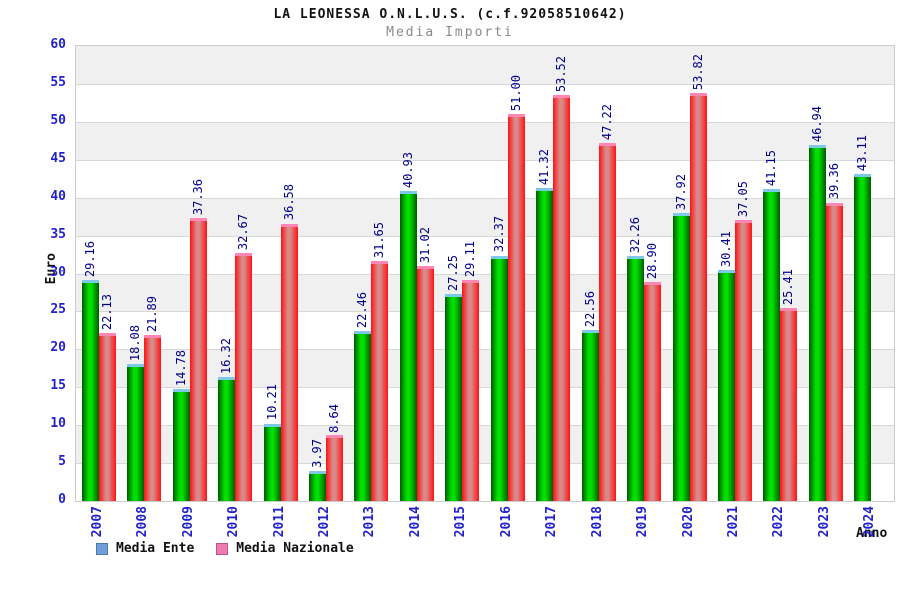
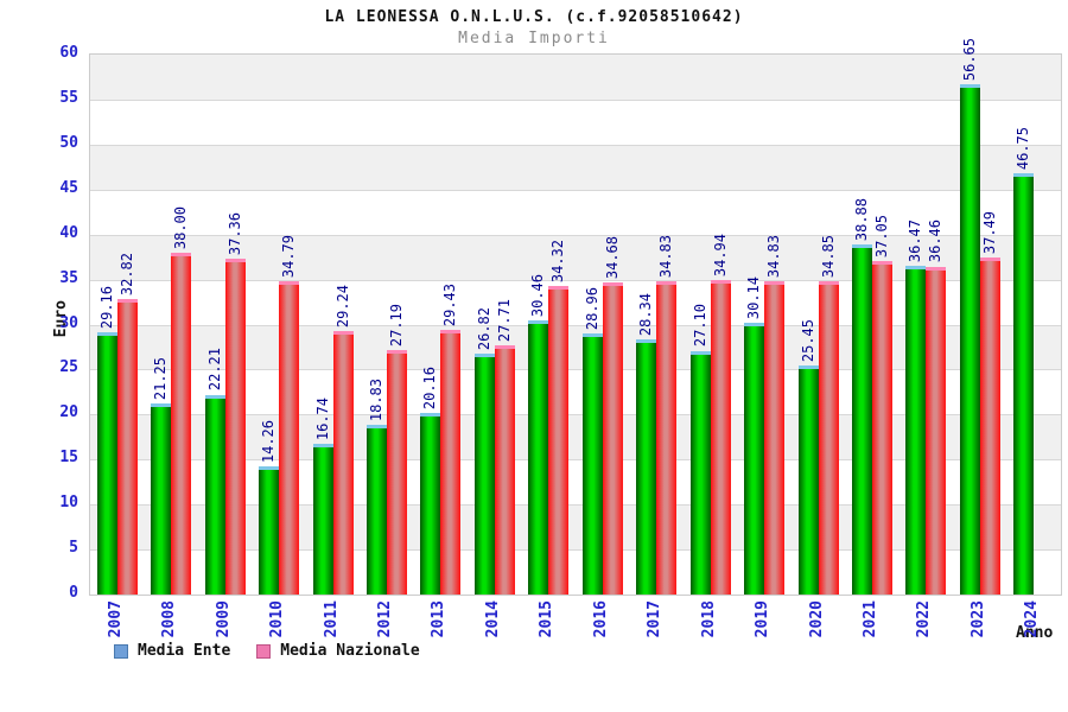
Media Nazionale/2007: 22.13 -> 32.82
Media Ente/2008: 18.08 -> 21.25
Media Nazionale/2008: 21.89 -> 38.00
Media Ente/2009: 14.78 -> 22.21
Media Ente/2010: 16.32 -> 14.26
Media Nazionale/2010: 32.67 -> 34.79
Media Ente/2011: 10.21 -> 16.74
Media Nazionale/2011: 36.58 -> 29.24
Media Ente/2012: 3.97 -> 18.83
Media Nazionale/2012: 8.64 -> 27.19
Media Ente/2013: 22.46 -> 20.16
Media Nazionale/2013: 31.65 -> 29.43
Media Ente/2014: 40.93 -> 26.82
Media Nazionale/2014: 31.02 -> 27.71
Media Ente/2015: 27.25 -> 30.46
Media Nazionale/2015: 29.11 -> 34.32
Media Ente/2016: 32.37 -> 28.96
Media Nazionale/2016: 51.00 -> 34.68
Media Ente/2017: 41.32 -> 28.34
Media Nazionale/2017: 53.52 -> 34.83
Media Ente/2018: 22.56 -> 27.10
Media Nazionale/2018: 47.22 -> 34.94
Media Ente/2019: 32.26 -> 30.14
Media Nazionale/2019: 28.90 -> 34.83
Media Ente/2020: 37.92 -> 25.45
Media Nazionale/2020: 53.82 -> 34.85
Media Ente/2021: 30.41 -> 38.88
Media Ente/2022: 41.15 -> 36.47
Media Nazionale/2022: 25.41 -> 36.46
Media Ente/2023: 46.94 -> 56.65
Media Nazionale/2023: 39.36 -> 37.49
Media Ente/2024: 43.11 -> 46.75
